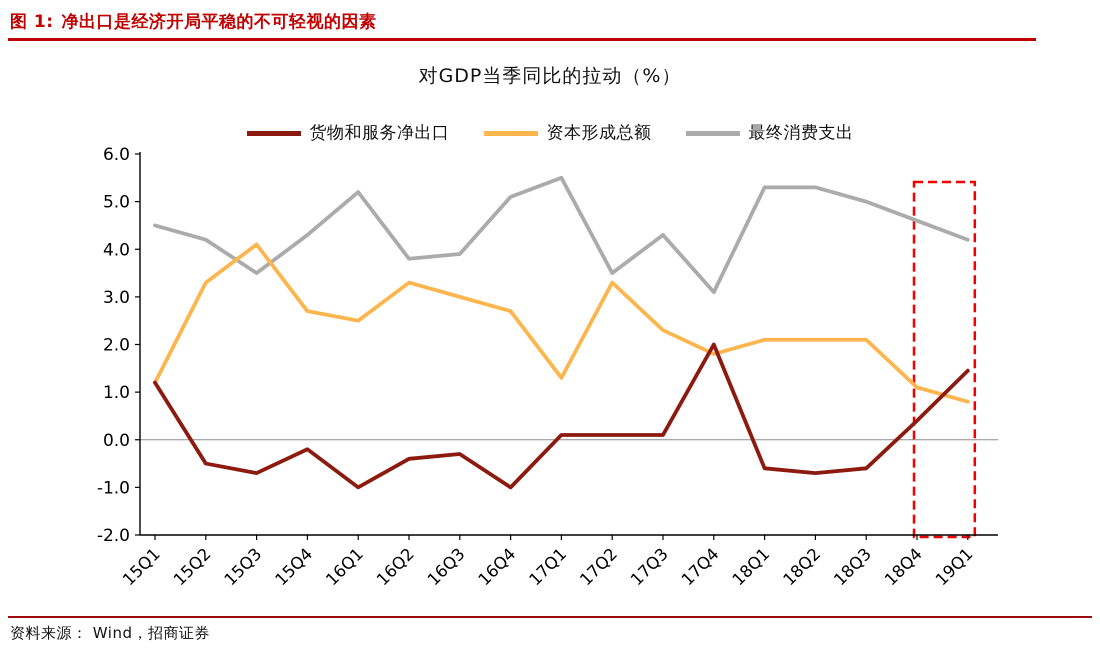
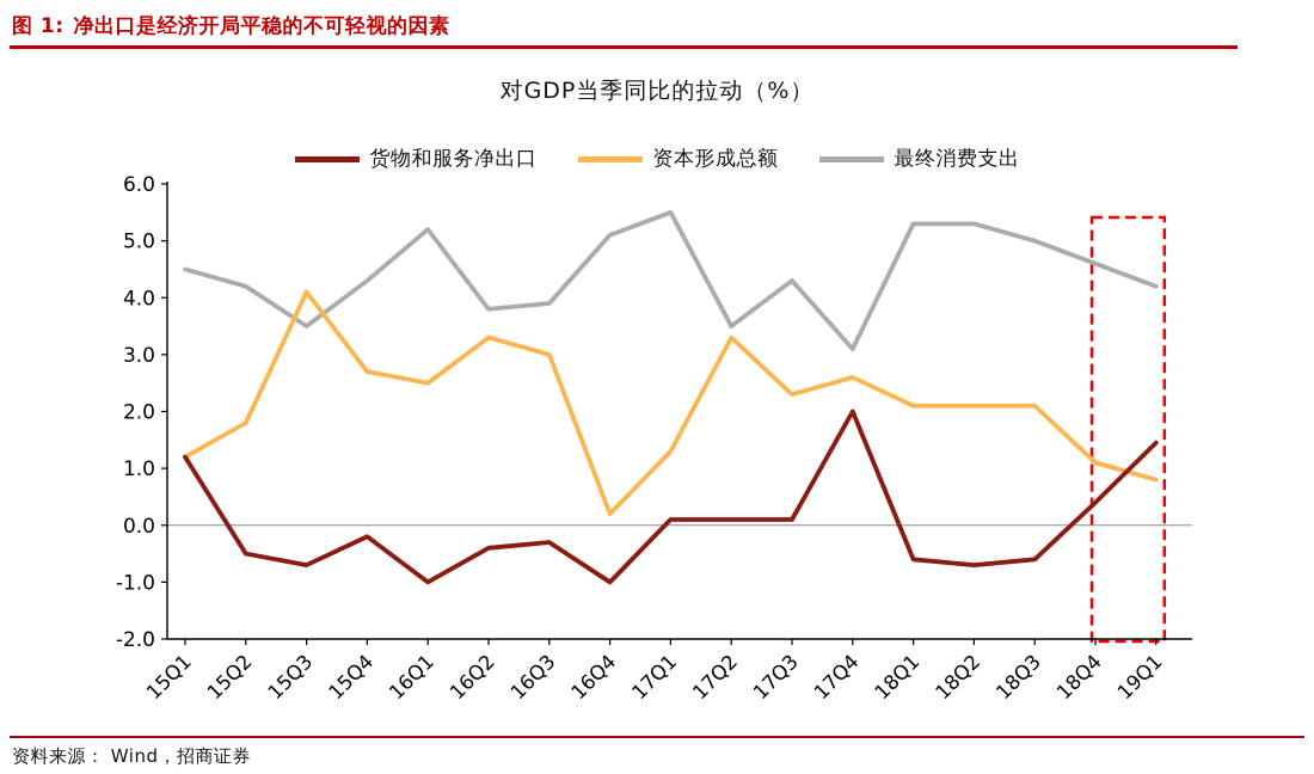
资本形成总额/15Q2: 3.3 -> 1.8
资本形成总额/16Q4: 2.7 -> 0.2
资本形成总额/17Q4: 1.8 -> 2.6
